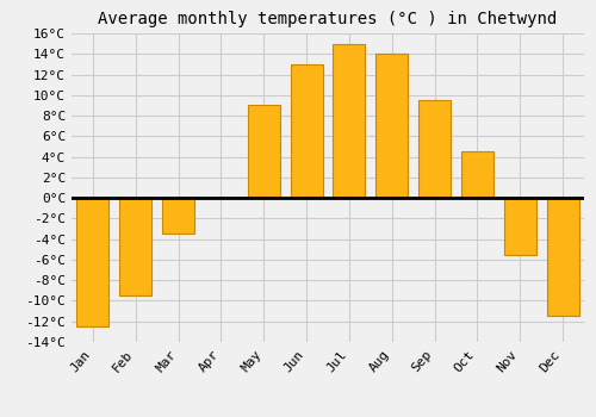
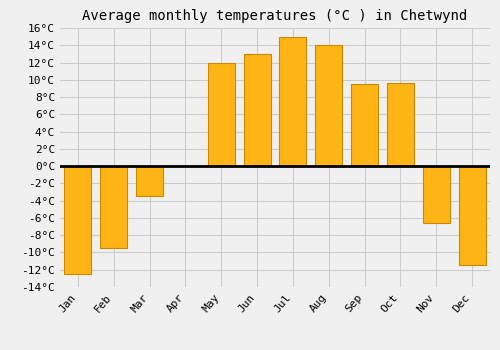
May: 9.0°C -> 12.0°C
Oct: 4.5°C -> 9.6°C
Nov: -5.5°C -> -6.6°C
